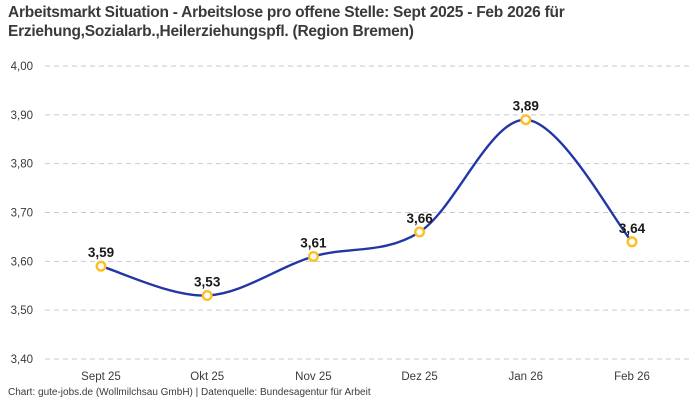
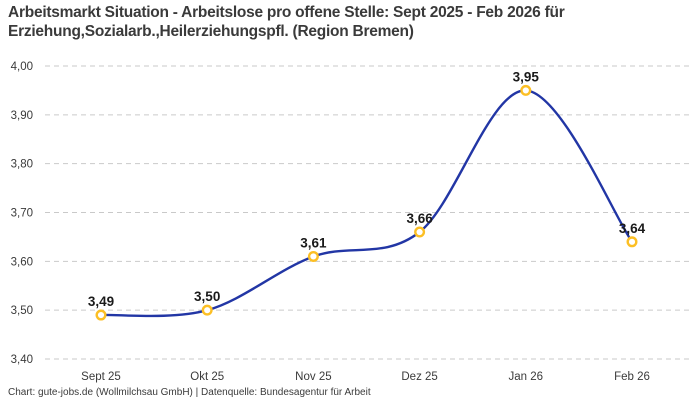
Sept 25: 3,59 -> 3,49
Okt 25: 3,53 -> 3,50
Jan 26: 3,89 -> 3,95
